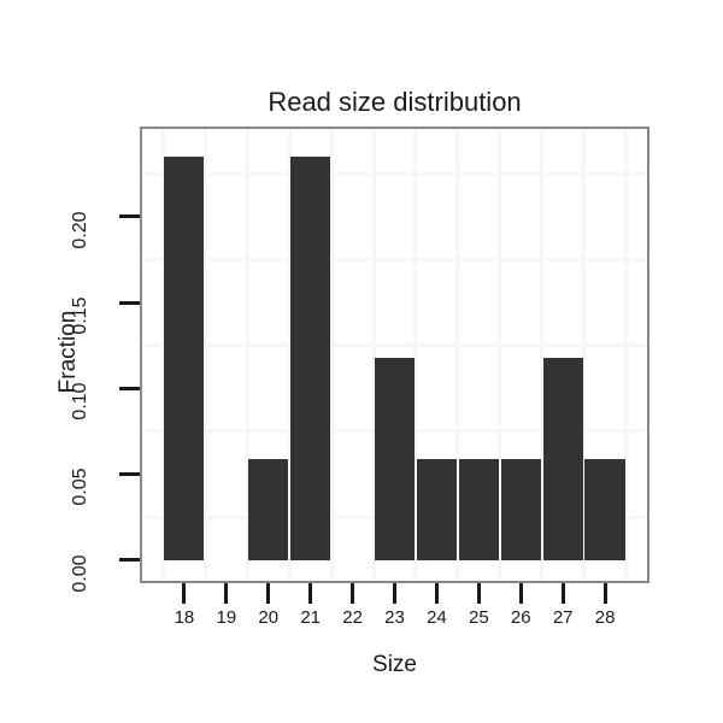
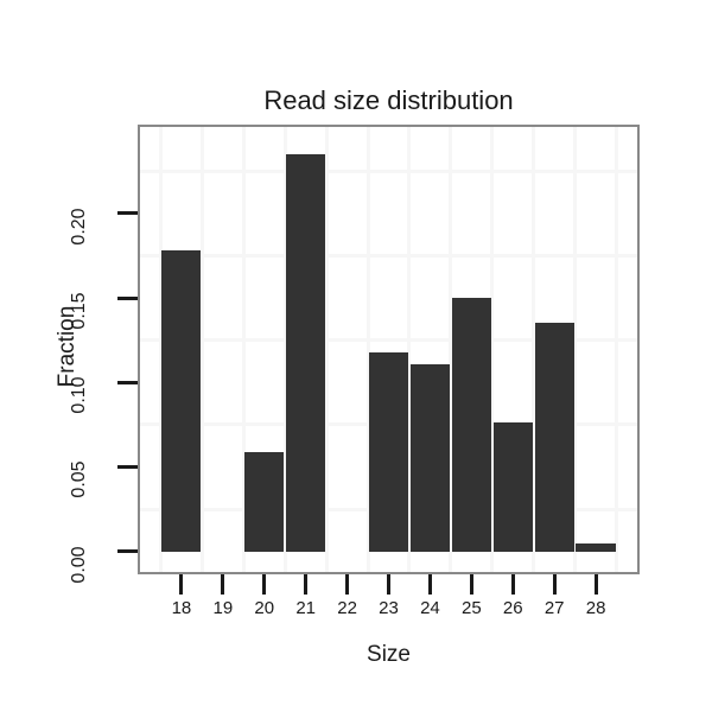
18: 0.235 -> 0.178
24: 0.059 -> 0.111
25: 0.059 -> 0.150
26: 0.059 -> 0.076
27: 0.118 -> 0.135
28: 0.059 -> 0.005
